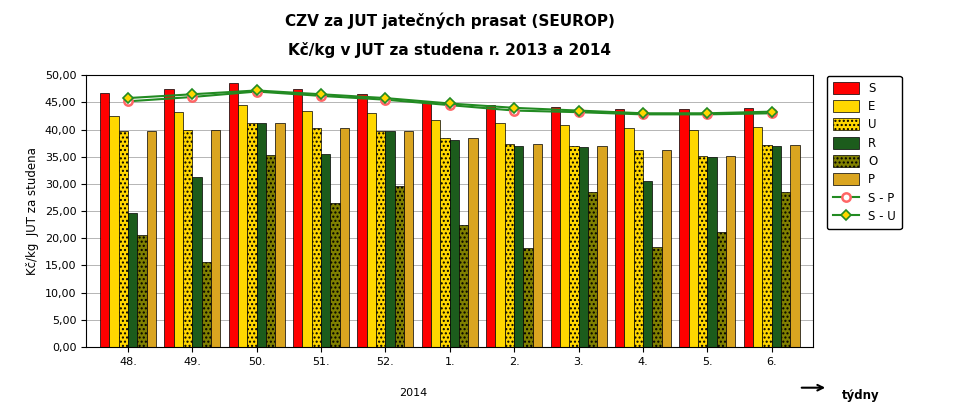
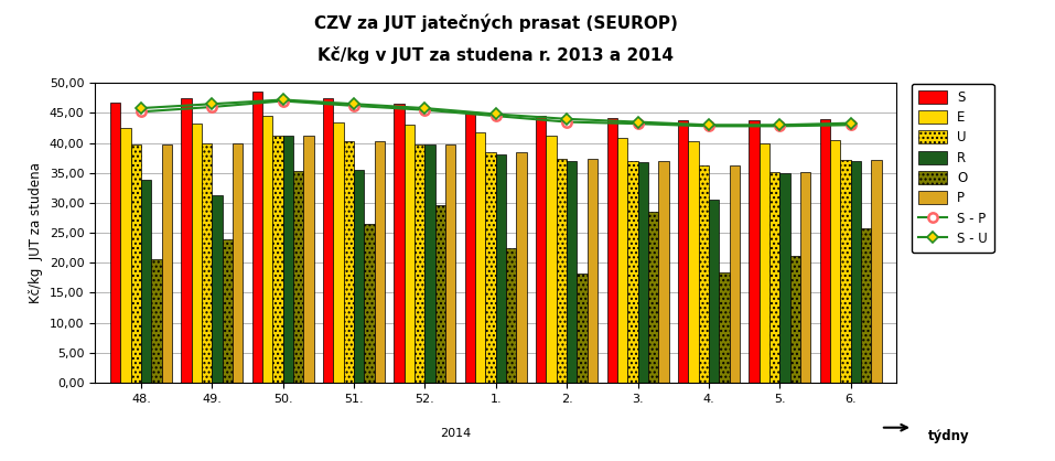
R/48.: 24,6 -> 33,8
O/49.: 15,6 -> 24,0
O/6.: 28,6 -> 25,8
